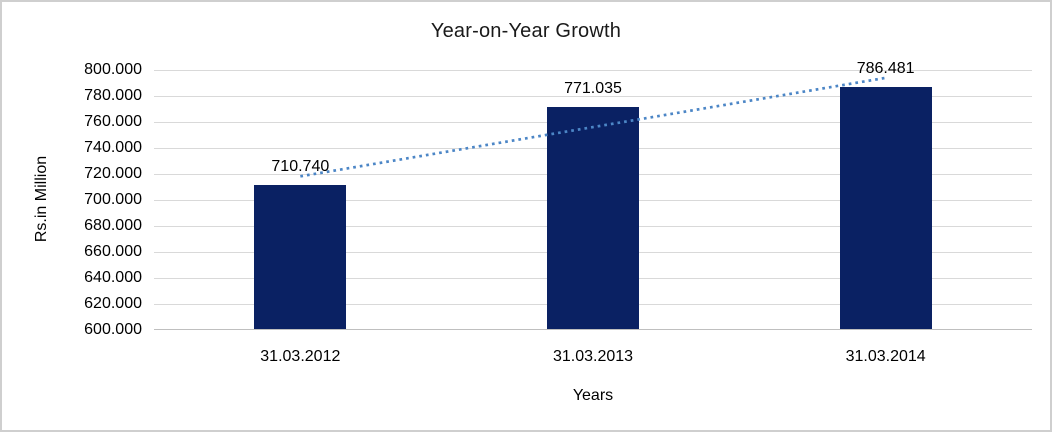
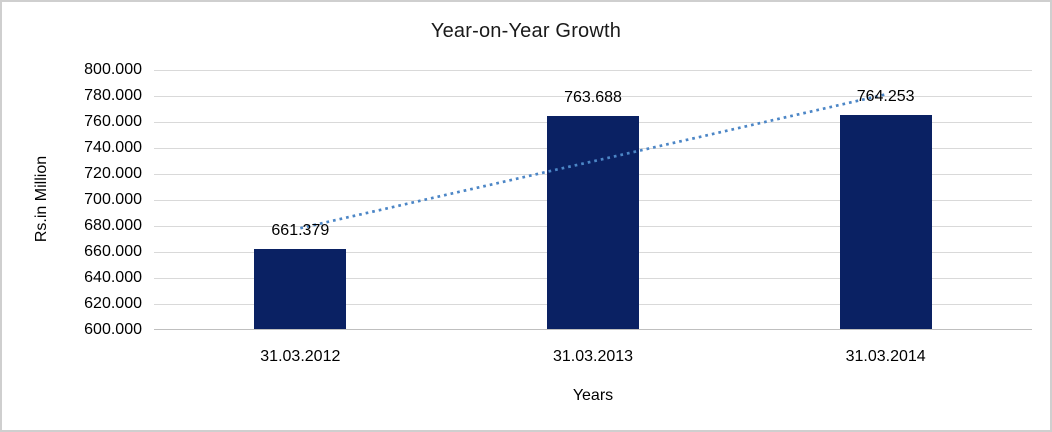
31.03.2012: 710.740 -> 661.379
31.03.2013: 771.035 -> 763.688
31.03.2014: 786.481 -> 764.253
